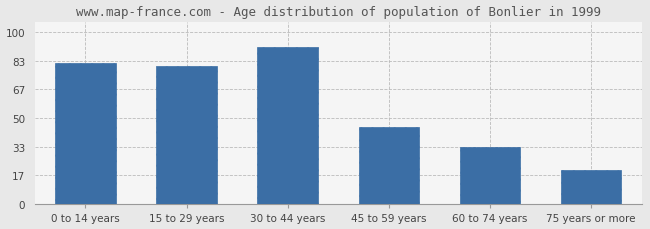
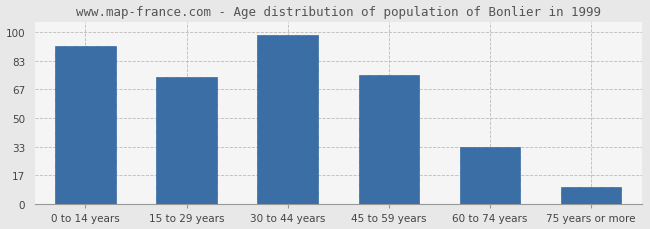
0 to 14 years: 82 -> 92
15 to 29 years: 80 -> 74
30 to 44 years: 91 -> 98
45 to 59 years: 45 -> 75
75 years or more: 20 -> 10
